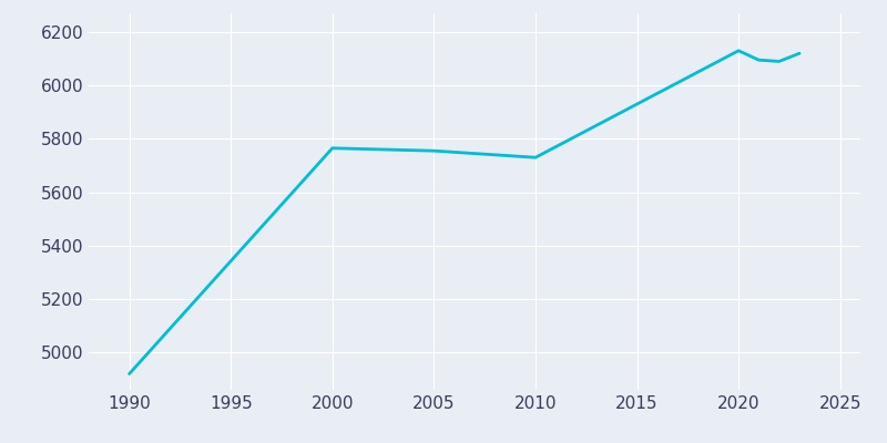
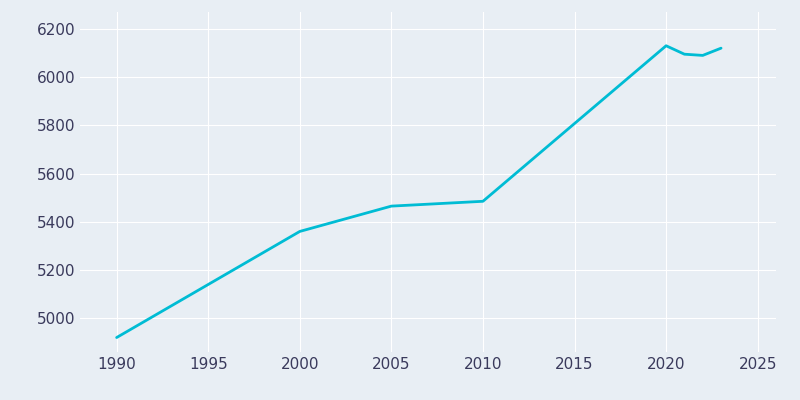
2000: 5765 -> 5360
2005: 5755 -> 5465
2010: 5730 -> 5485
